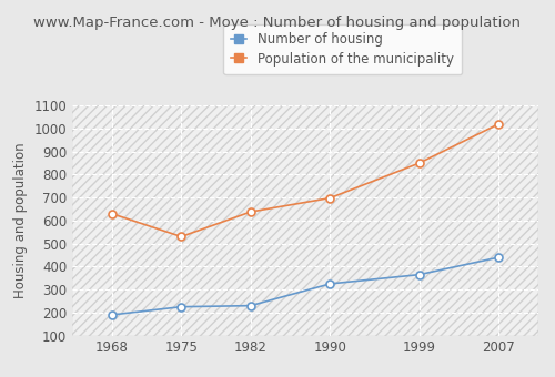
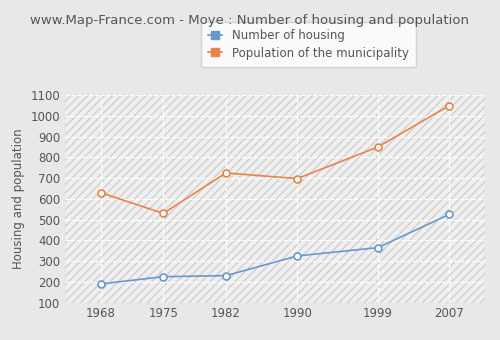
Population of the municipality/1982: 638 -> 725
Number of housing/2007: 440 -> 525
Population of the municipality/2007: 1020 -> 1050
